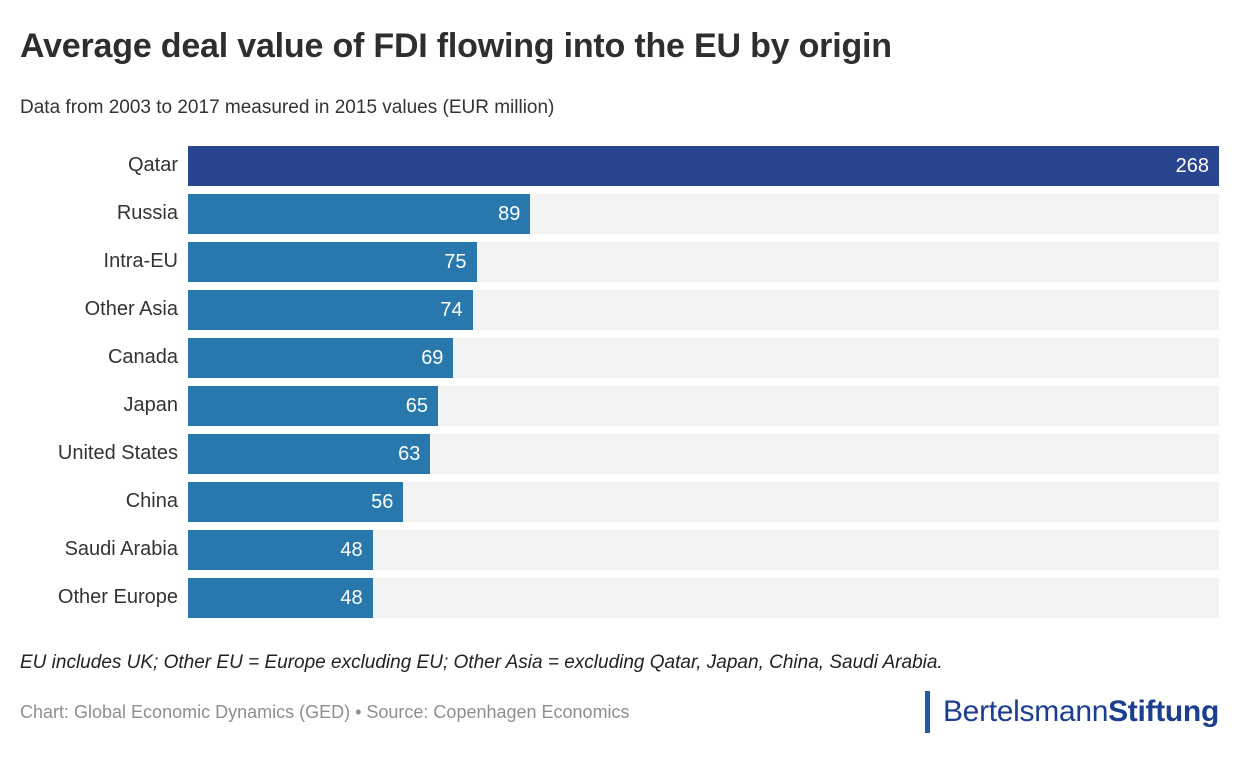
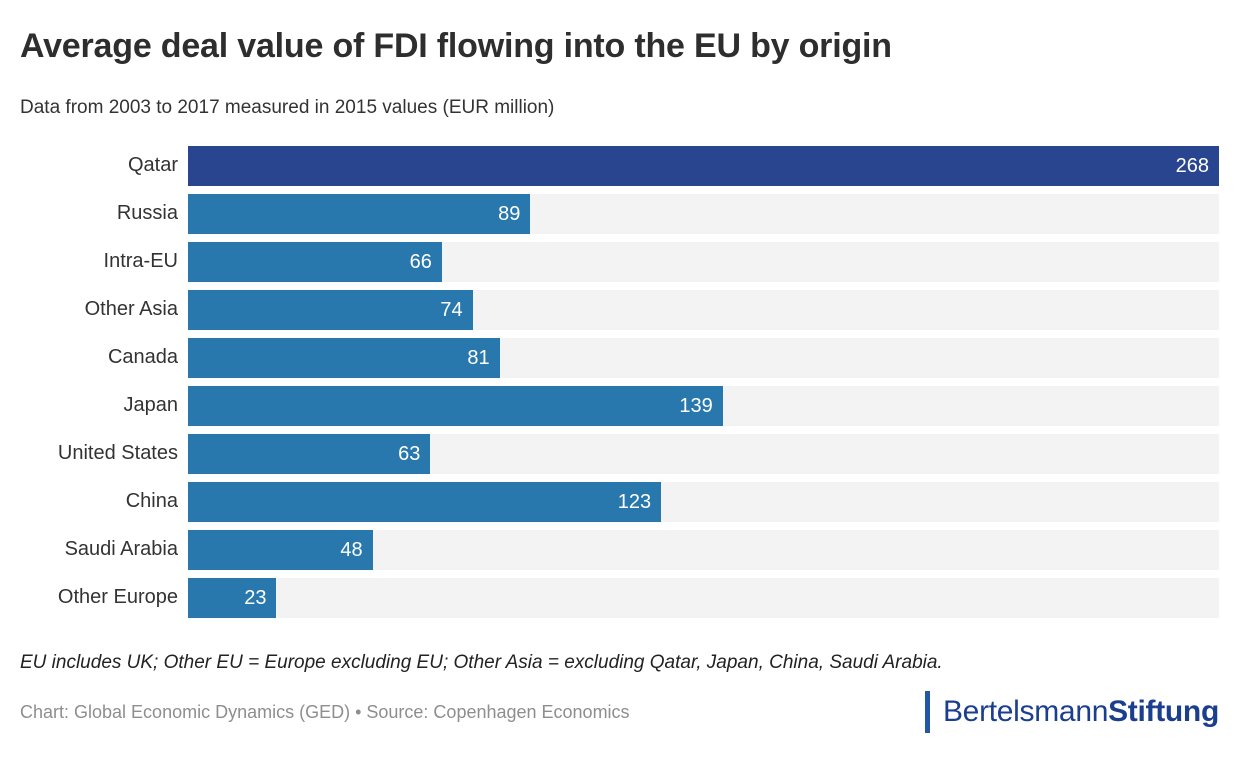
Intra-EU: 75 -> 66
Canada: 69 -> 81
Japan: 65 -> 139
China: 56 -> 123
Other Europe: 48 -> 23
